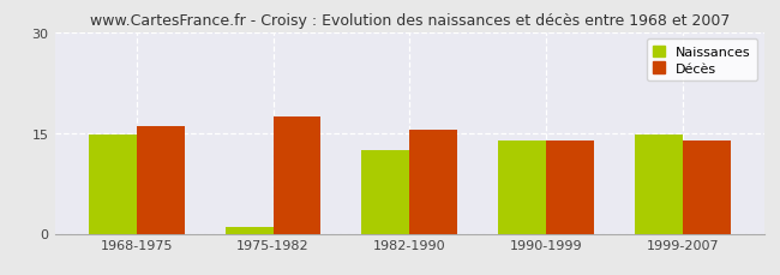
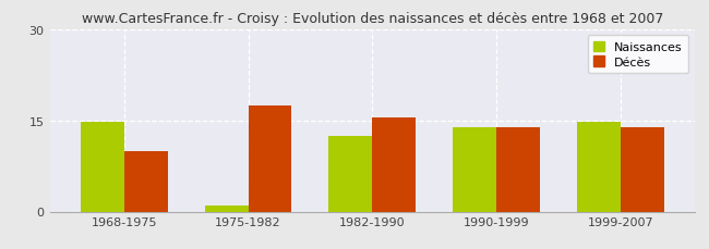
Décès/1968-1975: 16.0 -> 10.0
